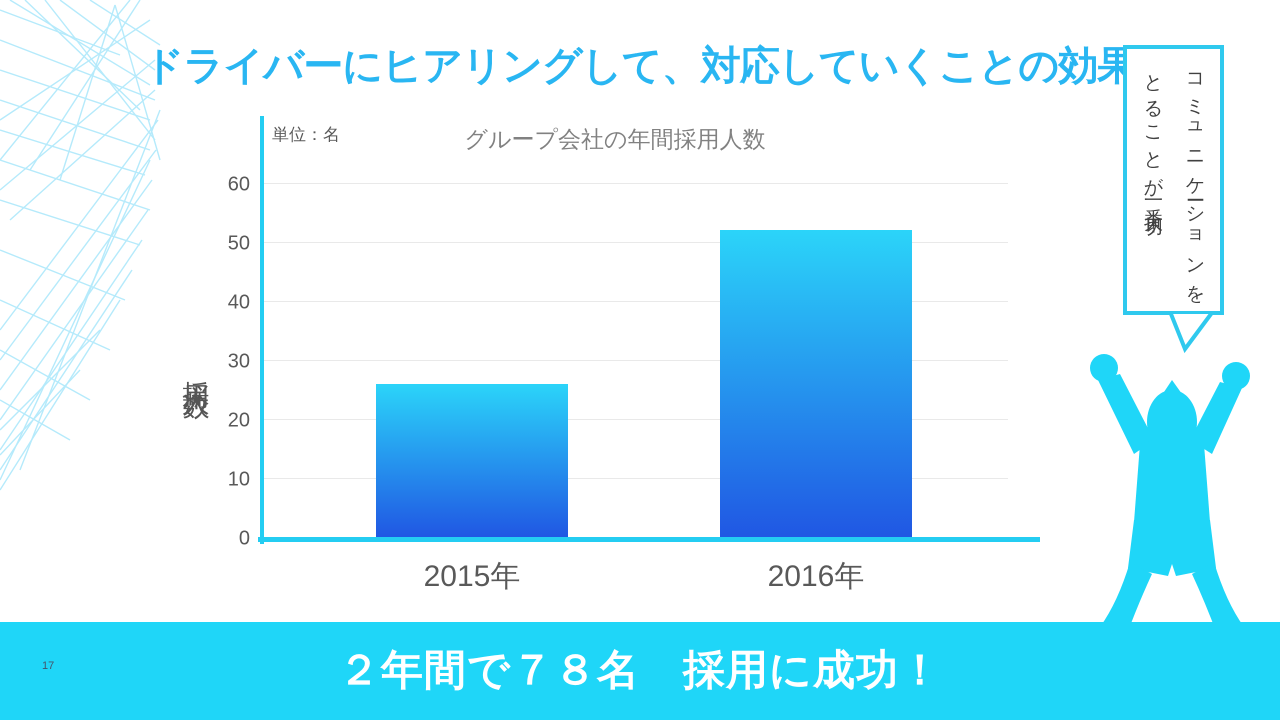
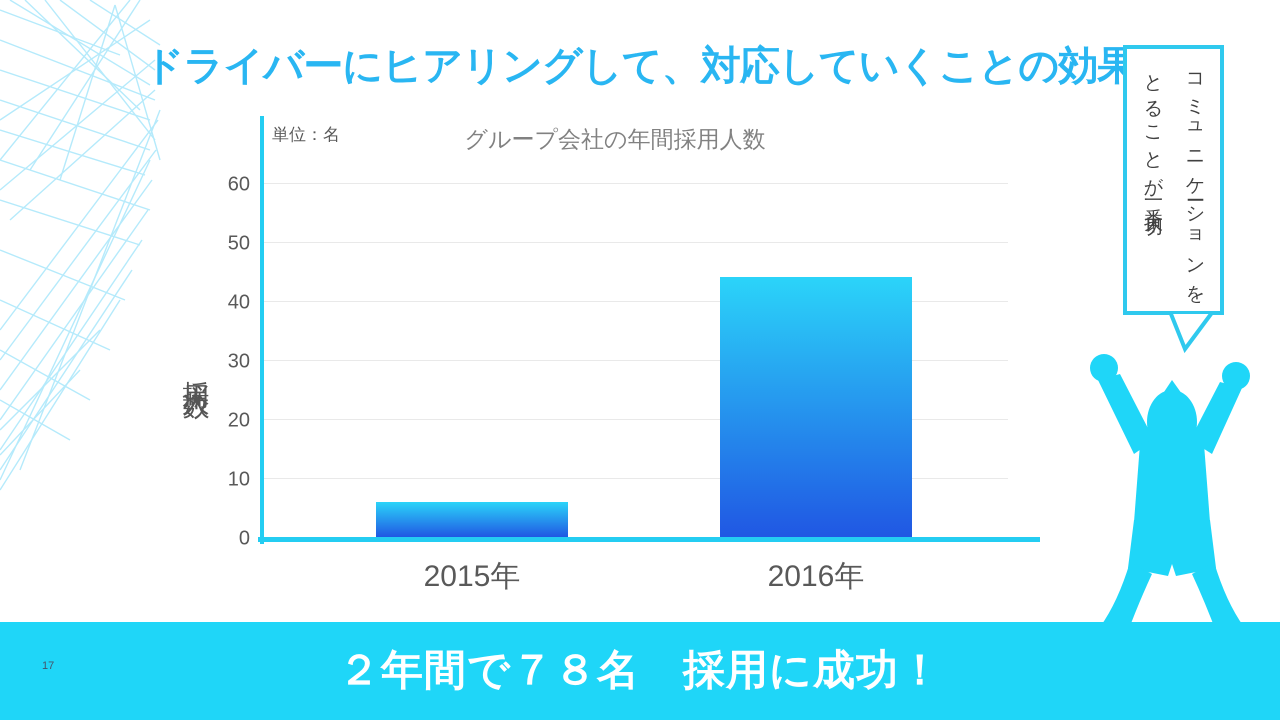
2015年: 26 -> 6
2016年: 52 -> 44
